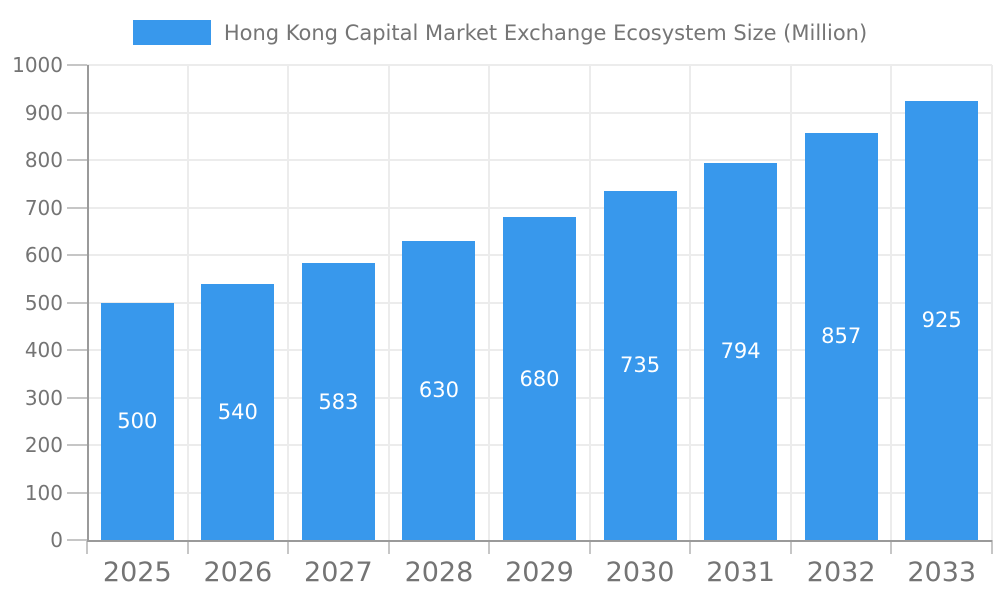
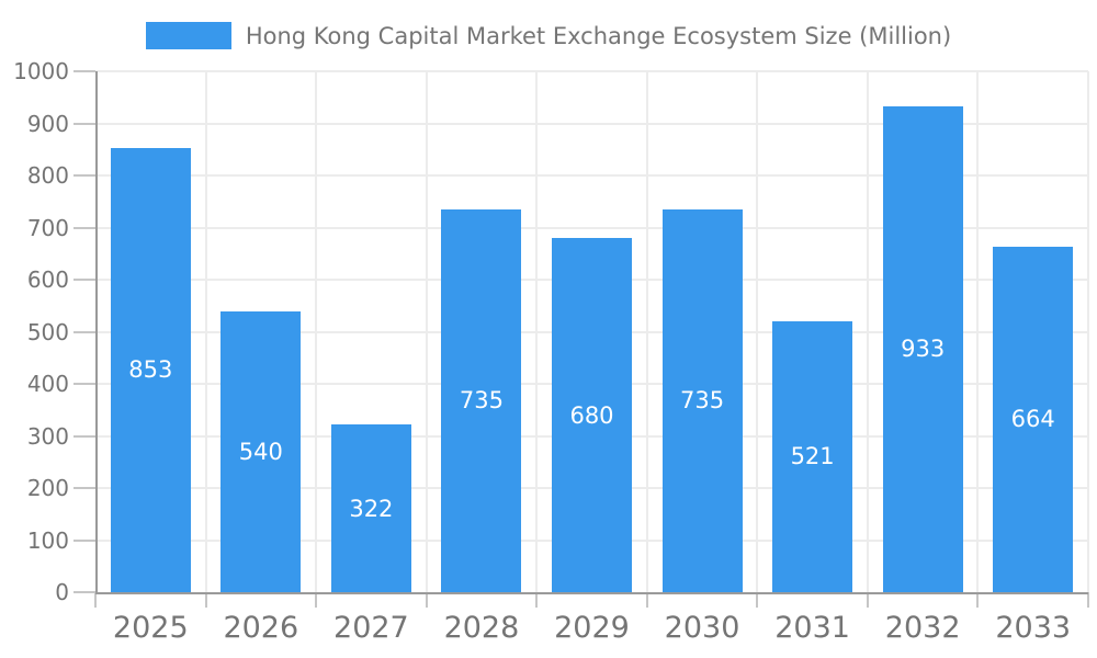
2025: 500 -> 853
2027: 583 -> 322
2028: 630 -> 735
2031: 794 -> 521
2032: 857 -> 933
2033: 925 -> 664
